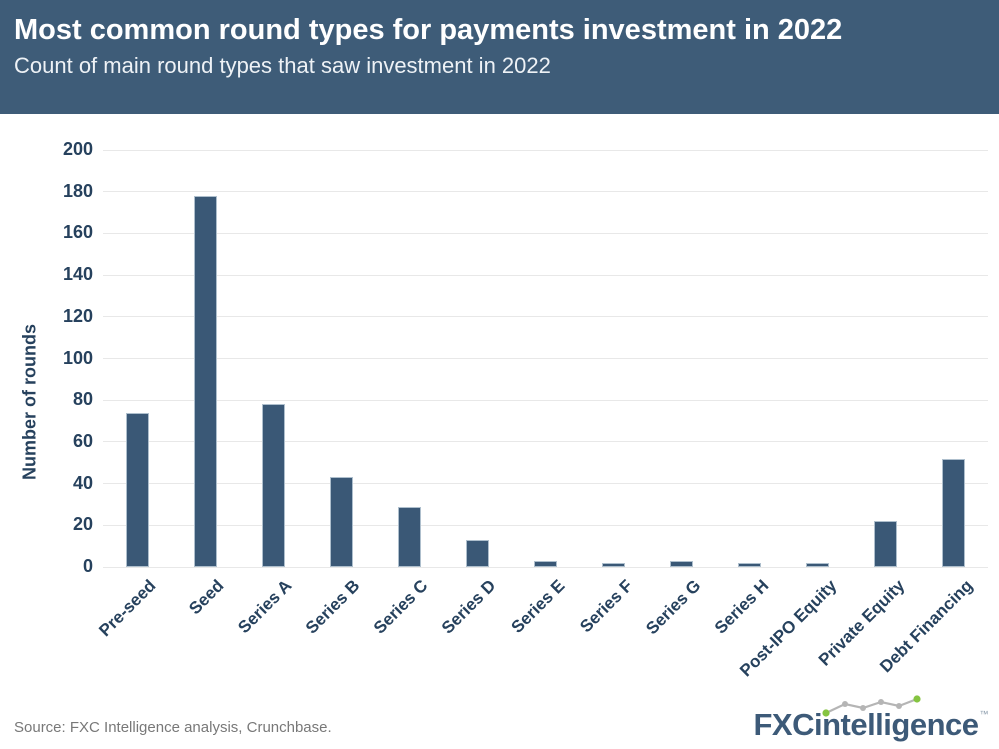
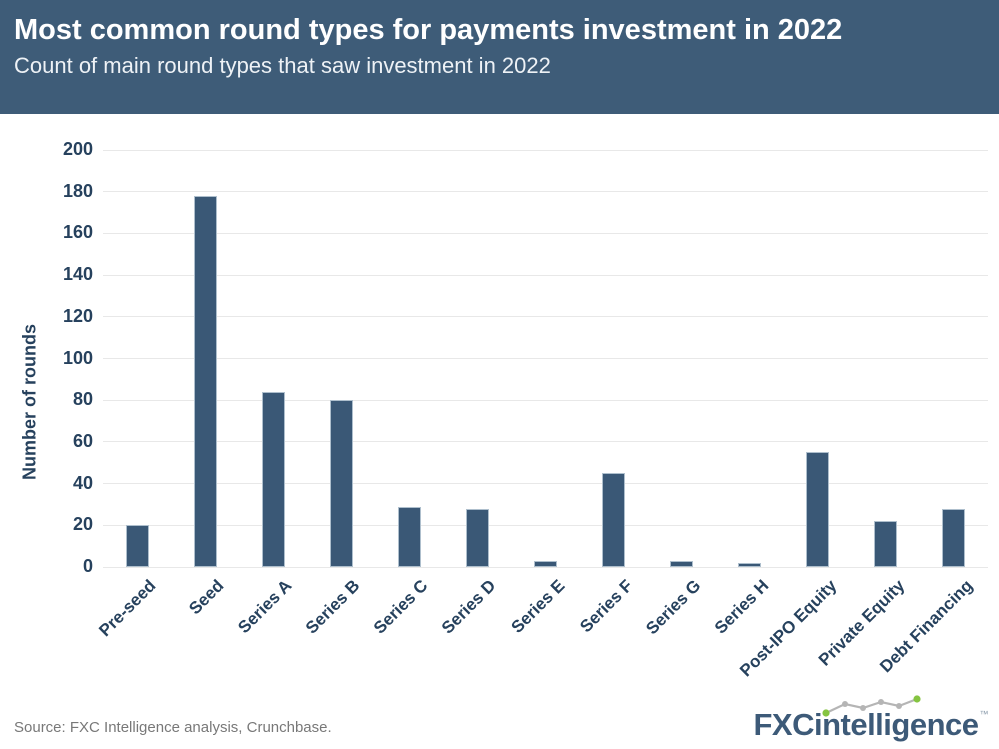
Pre-seed: 74 -> 20
Series A: 78 -> 84
Series B: 43 -> 80
Series D: 13 -> 28
Series F: 2 -> 45
Post-IPO Equity: 2 -> 55
Debt Financing: 52 -> 28
